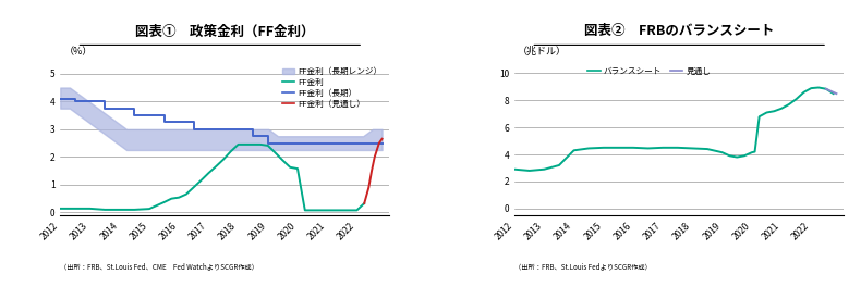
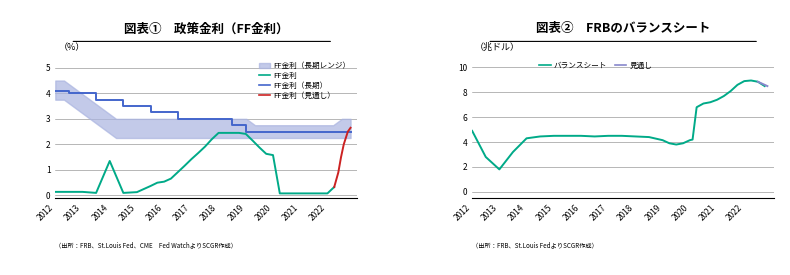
図表① 政策金利（FF金利）/FF金利/2014: 0.10 -> 1.35
図表② FRBのバランスシート/バランスシート/2012: 2.9 -> 4.9
図表② FRBのバランスシート/バランスシート/2013: 2.9 -> 1.8
